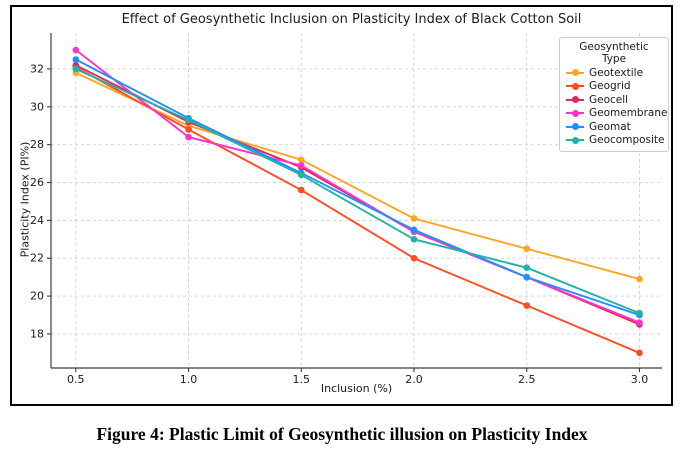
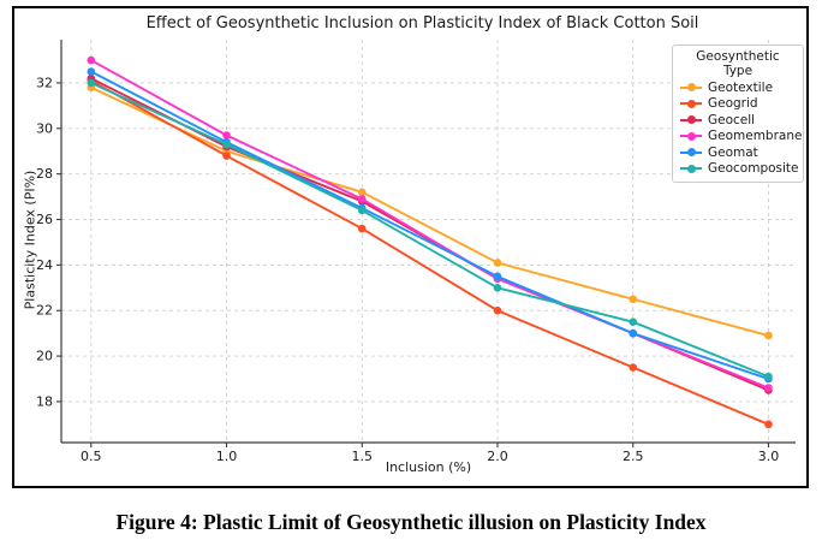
Geomembrane/1.0: 28.4 -> 29.7
